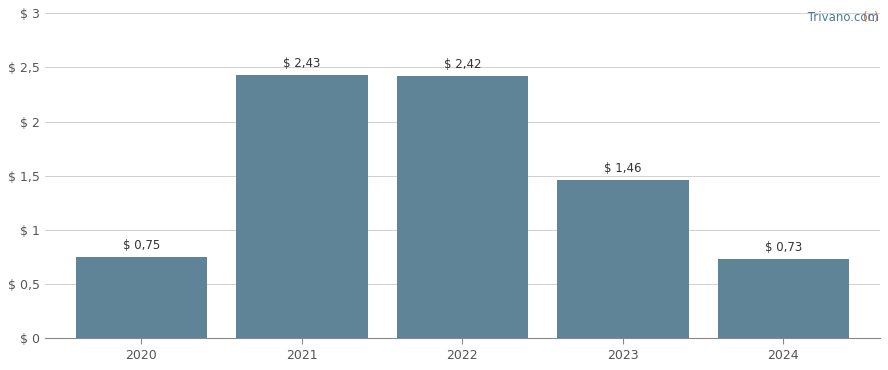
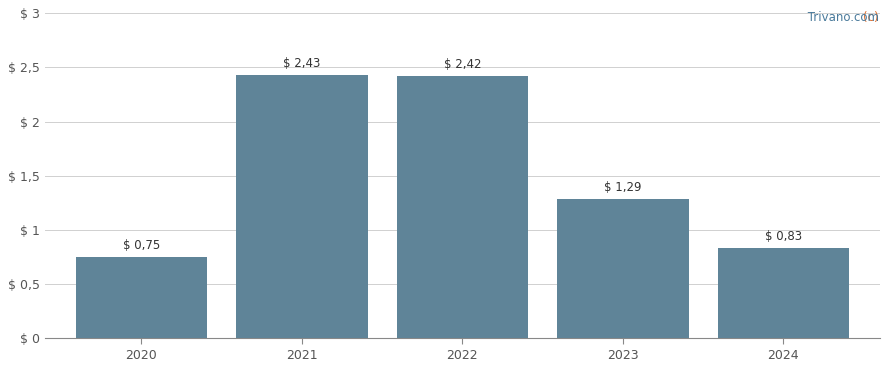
2023: 1,46 -> 1,29
2024: 0,73 -> 0,83
